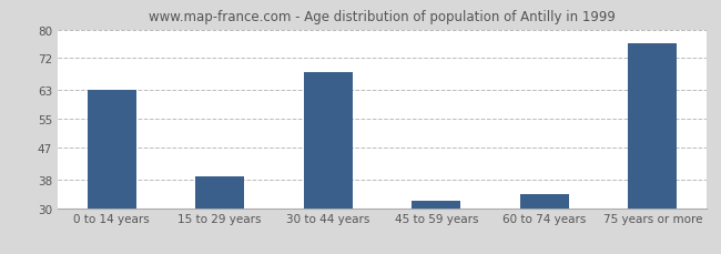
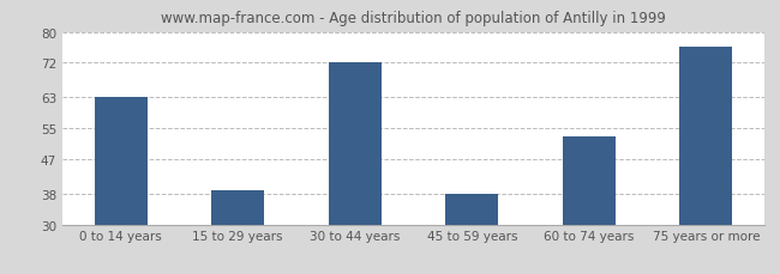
30 to 44 years: 68 -> 72
45 to 59 years: 32 -> 38
60 to 74 years: 34 -> 53
